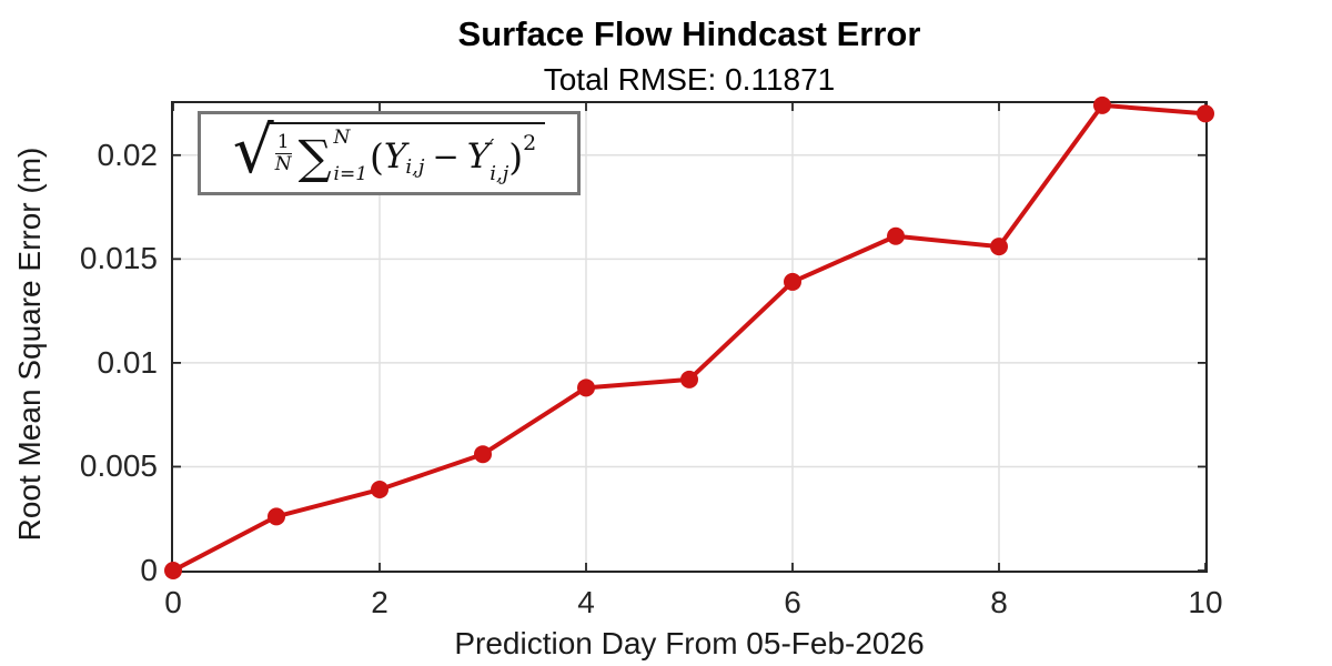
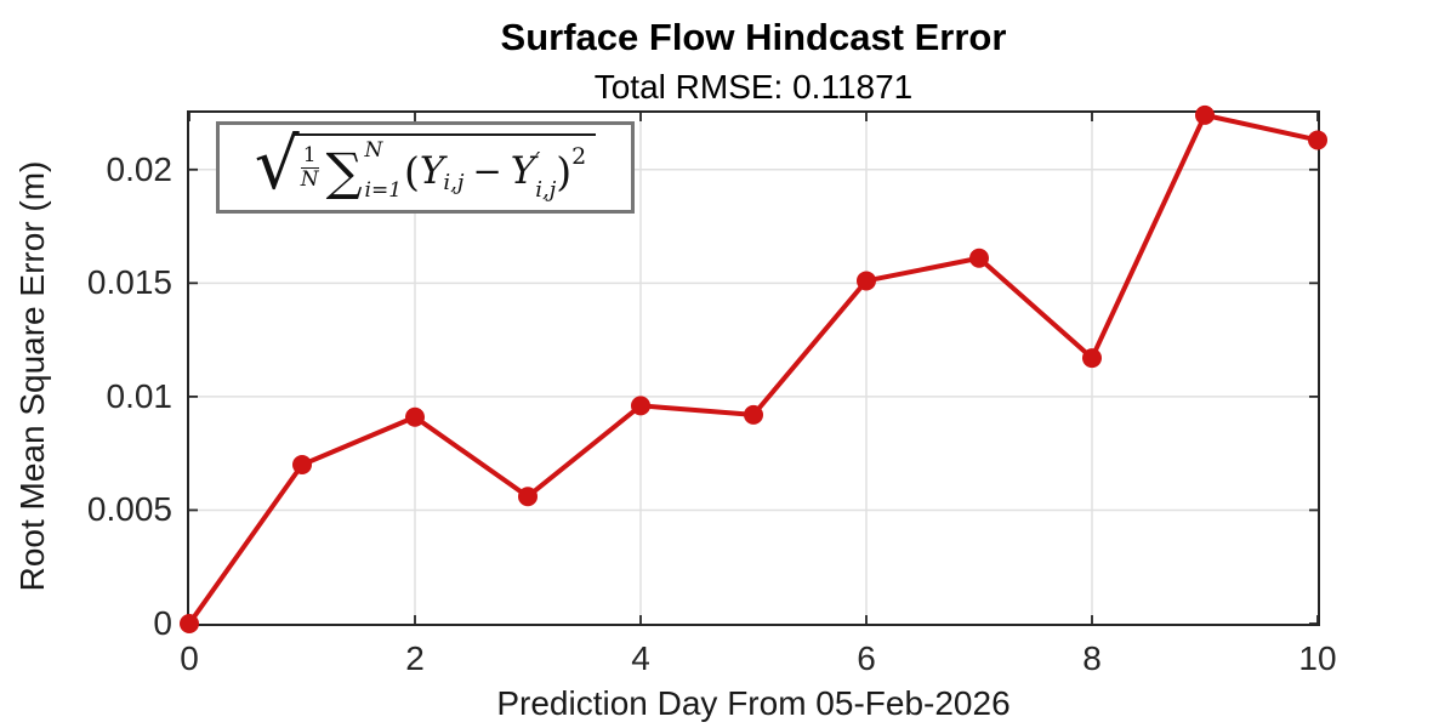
1: 0.0026 -> 0.0070
2: 0.0039 -> 0.0091
4: 0.0088 -> 0.0096
6: 0.0139 -> 0.0151
8: 0.0156 -> 0.0117
10: 0.0220 -> 0.0213
